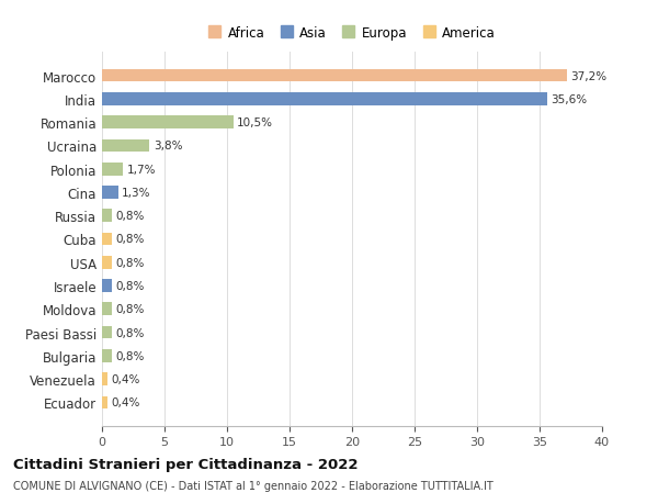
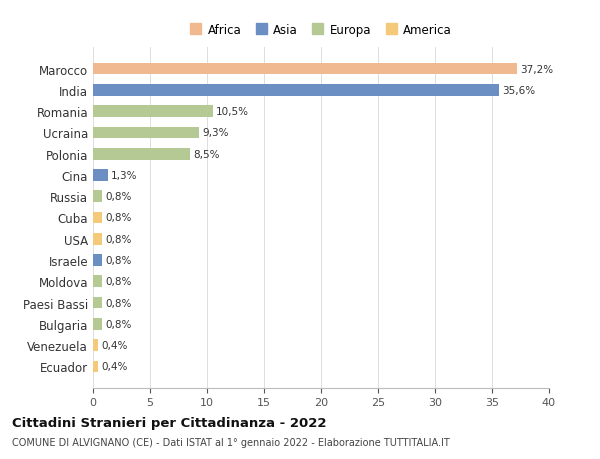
Ucraina: 3,8% -> 9,3%
Polonia: 1,7% -> 8,5%
